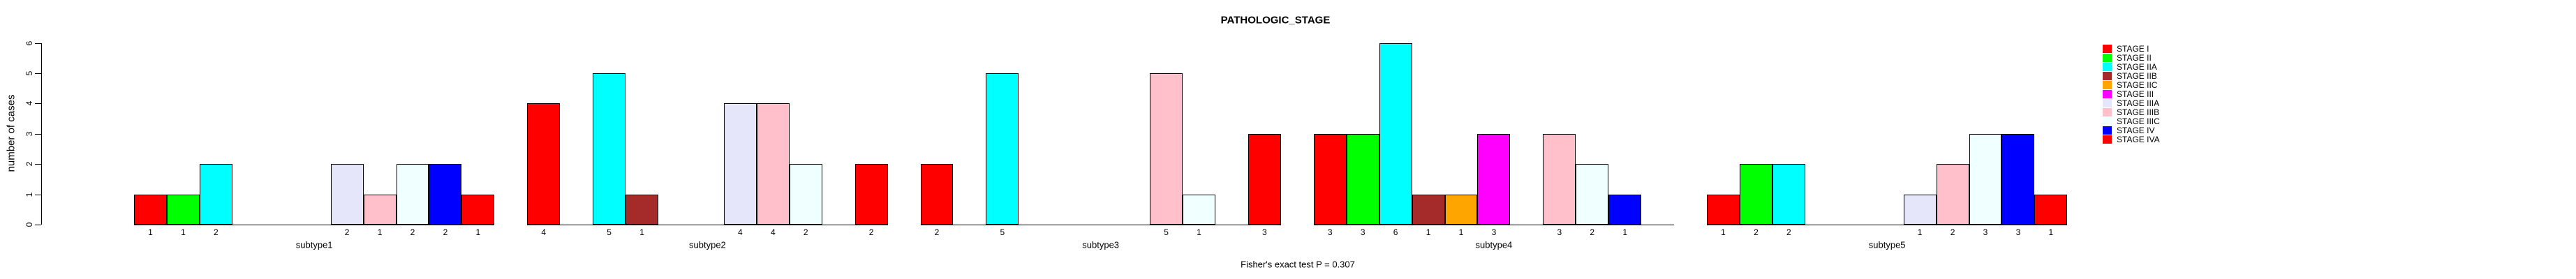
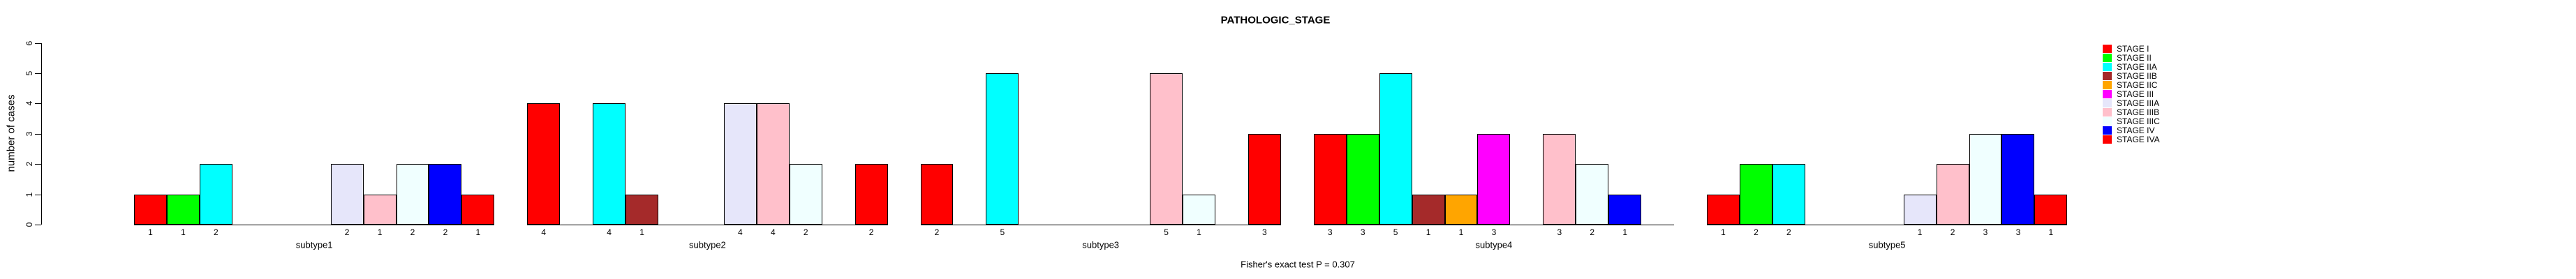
STAGE IIA/subtype2: 5 -> 4
STAGE IIA/subtype4: 6 -> 5
